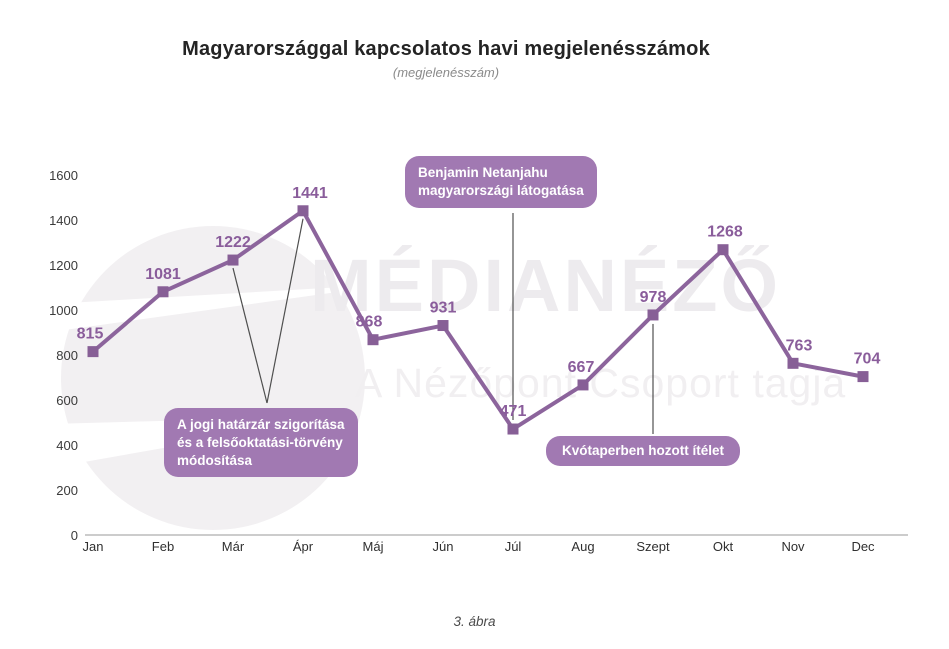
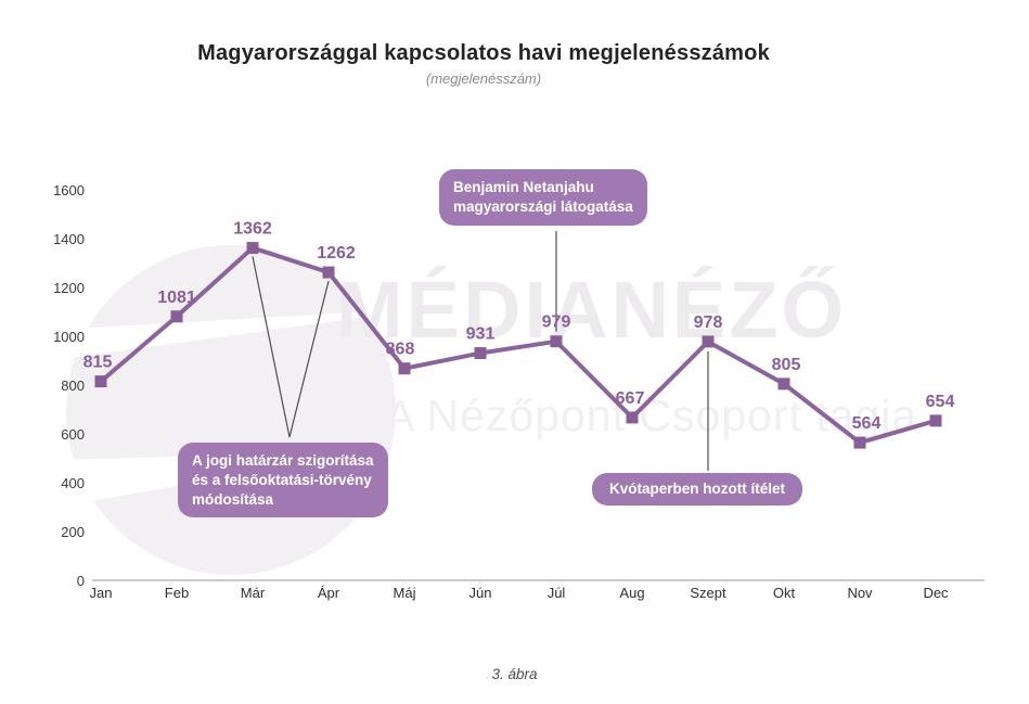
Már: 1222 -> 1362
Ápr: 1441 -> 1262
Júl: 471 -> 979
Okt: 1268 -> 805
Nov: 763 -> 564
Dec: 704 -> 654
